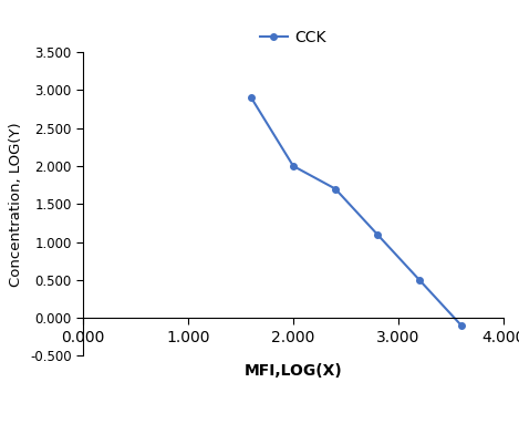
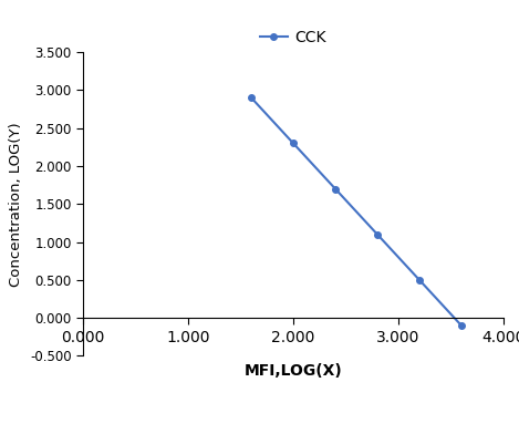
2.000: 2.0 -> 2.3
